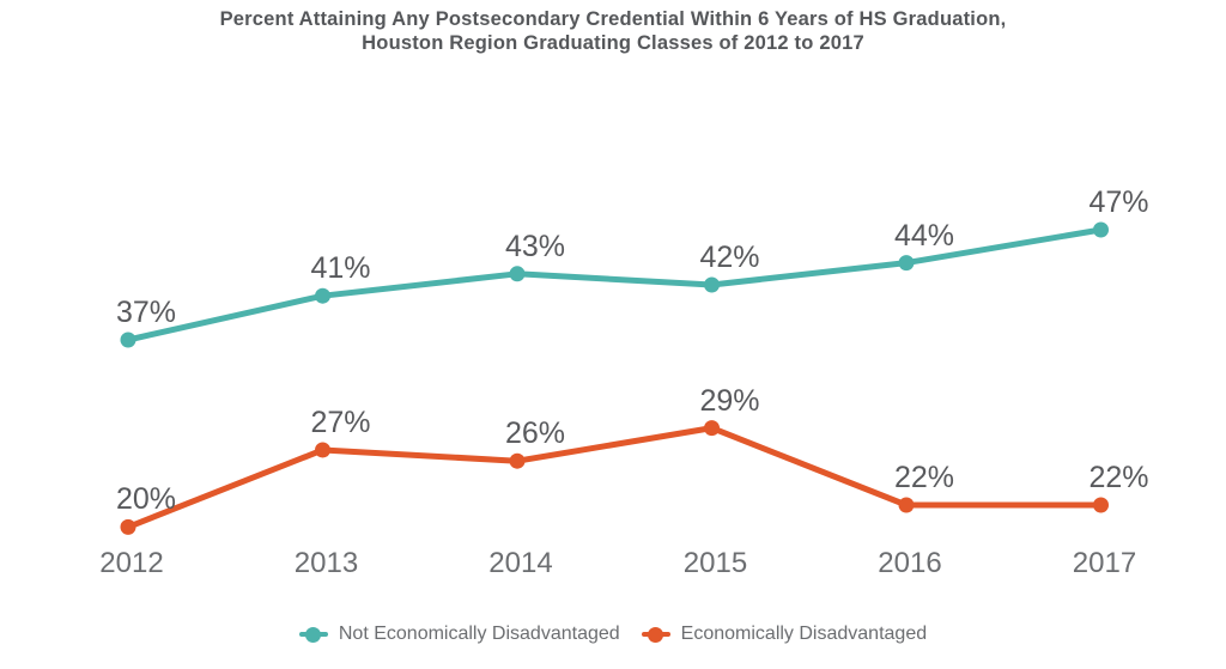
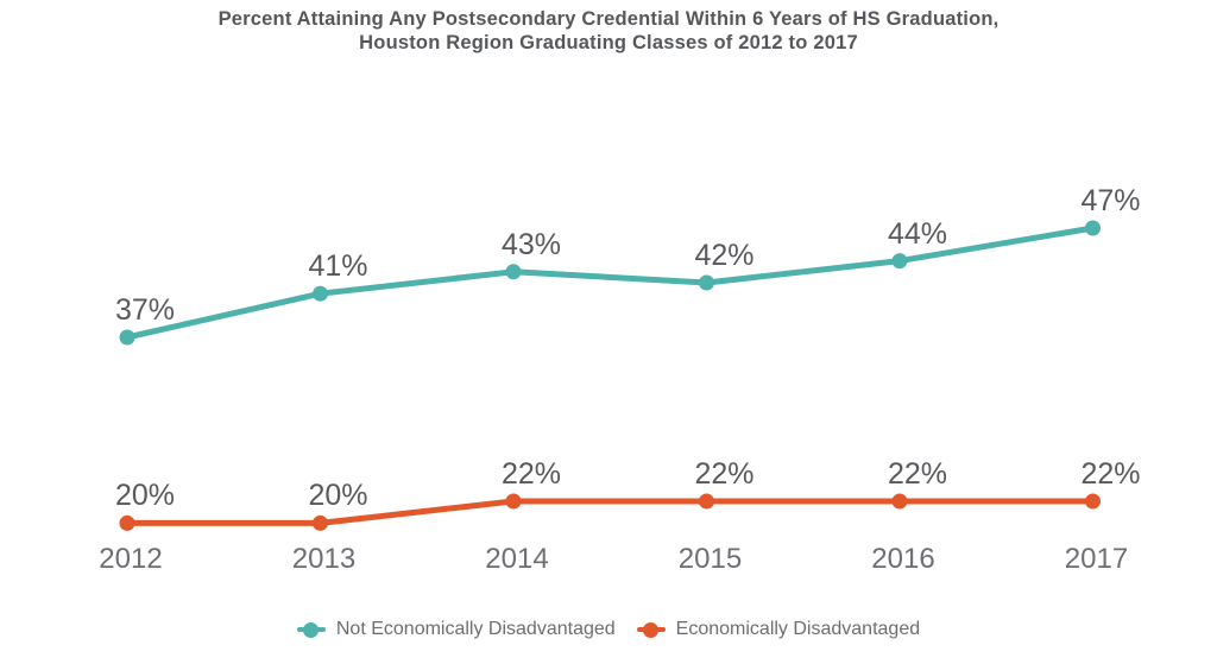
Economically Disadvantaged/2013: 27% -> 20%
Economically Disadvantaged/2014: 26% -> 22%
Economically Disadvantaged/2015: 29% -> 22%
